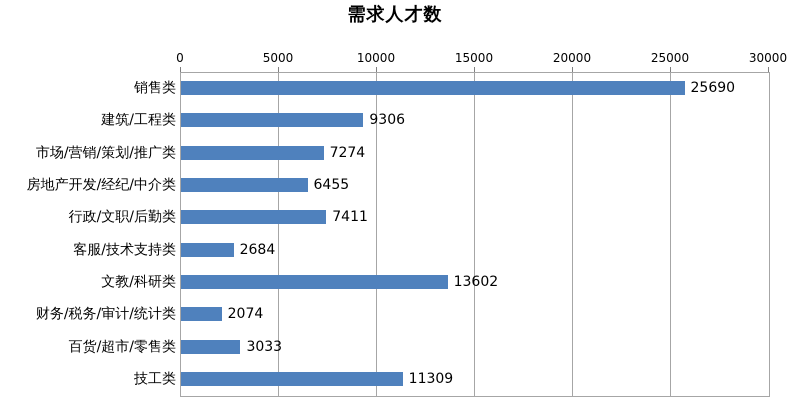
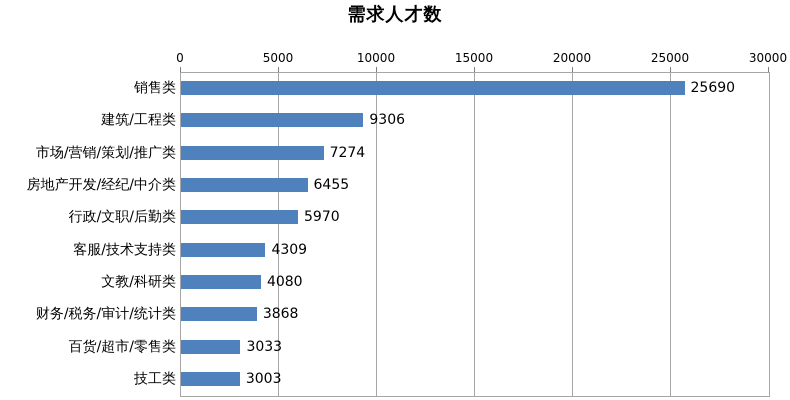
行政/文职/后勤类: 7411 -> 5970
客服/技术支持类: 2684 -> 4309
文教/科研类: 13602 -> 4080
财务/税务/审计/统计类: 2074 -> 3868
技工类: 11309 -> 3003
